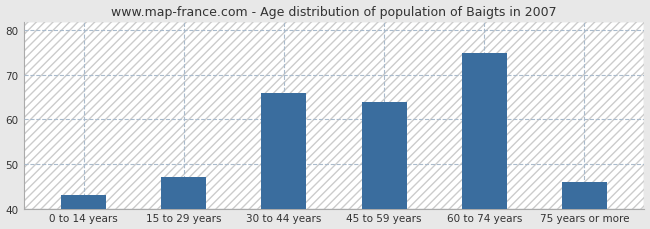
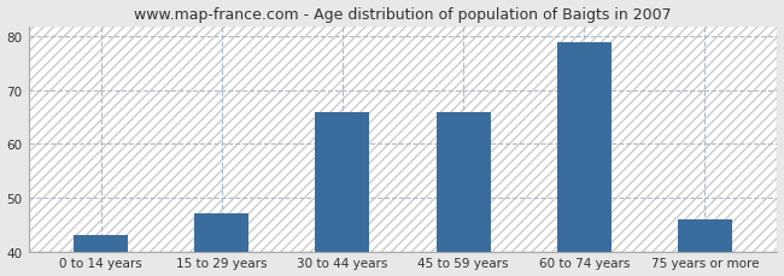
45 to 59 years: 64 -> 66
60 to 74 years: 75 -> 79
